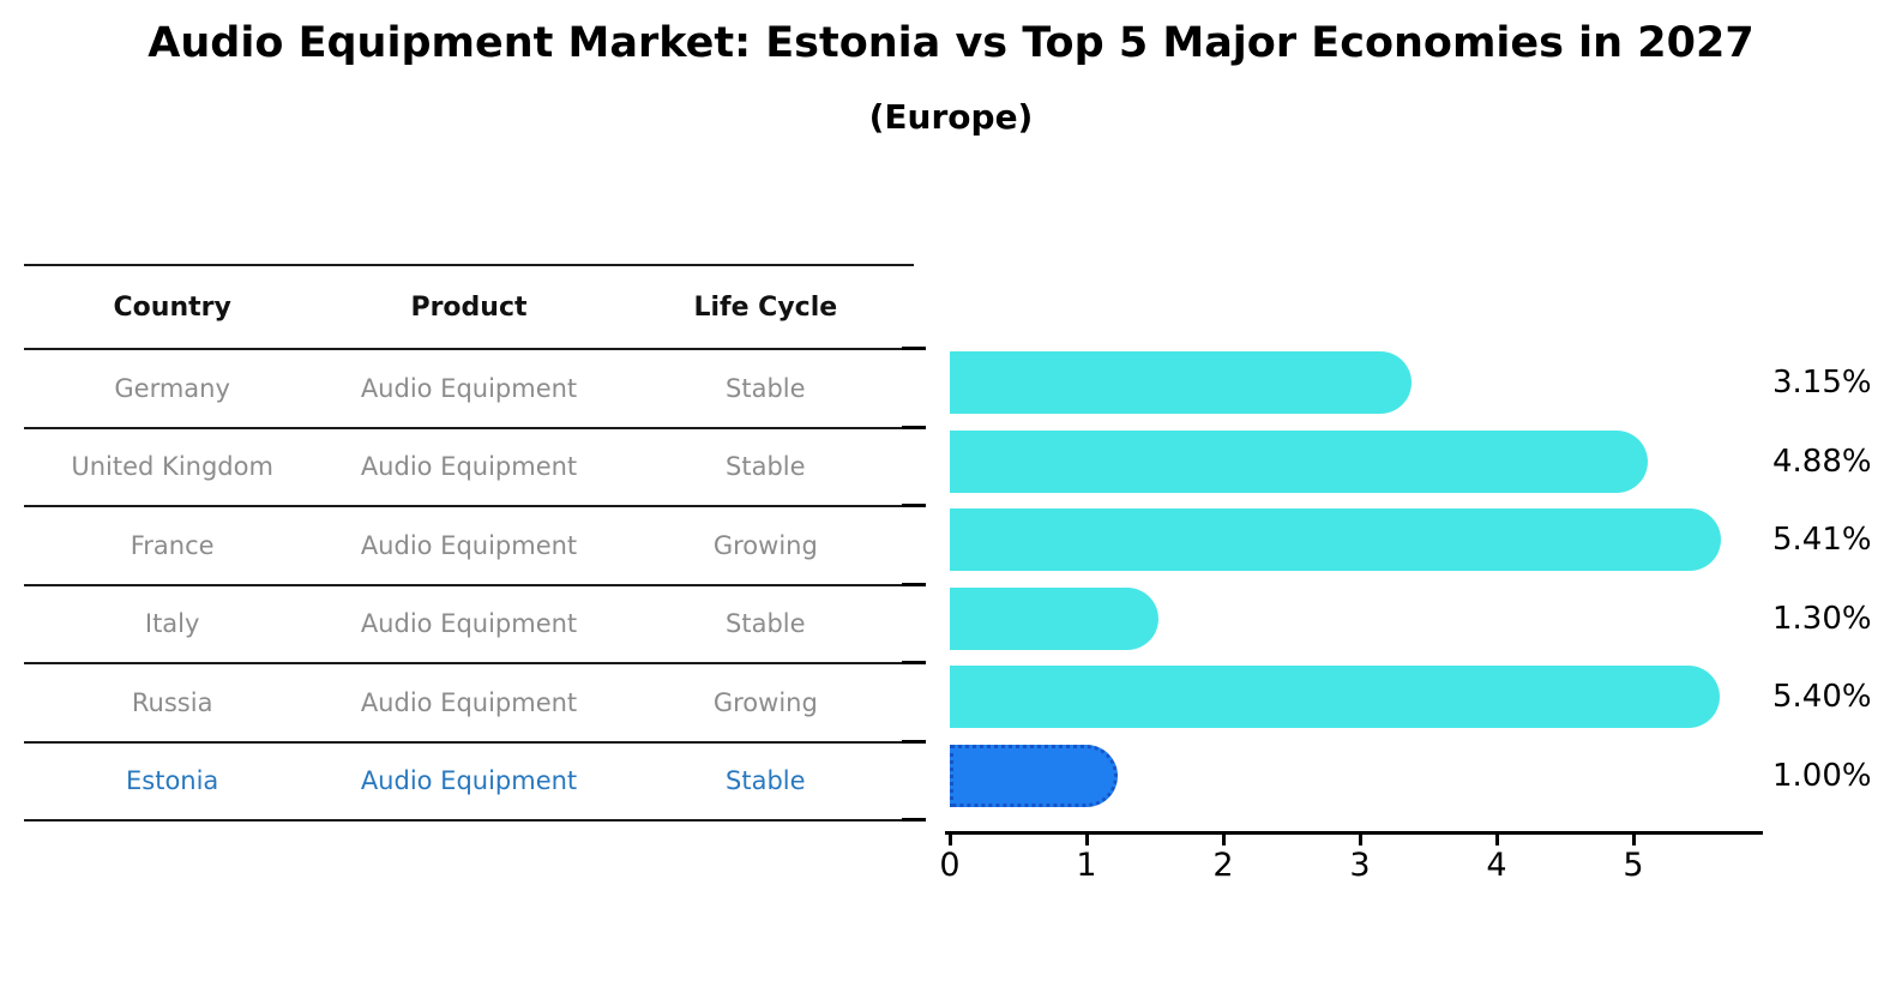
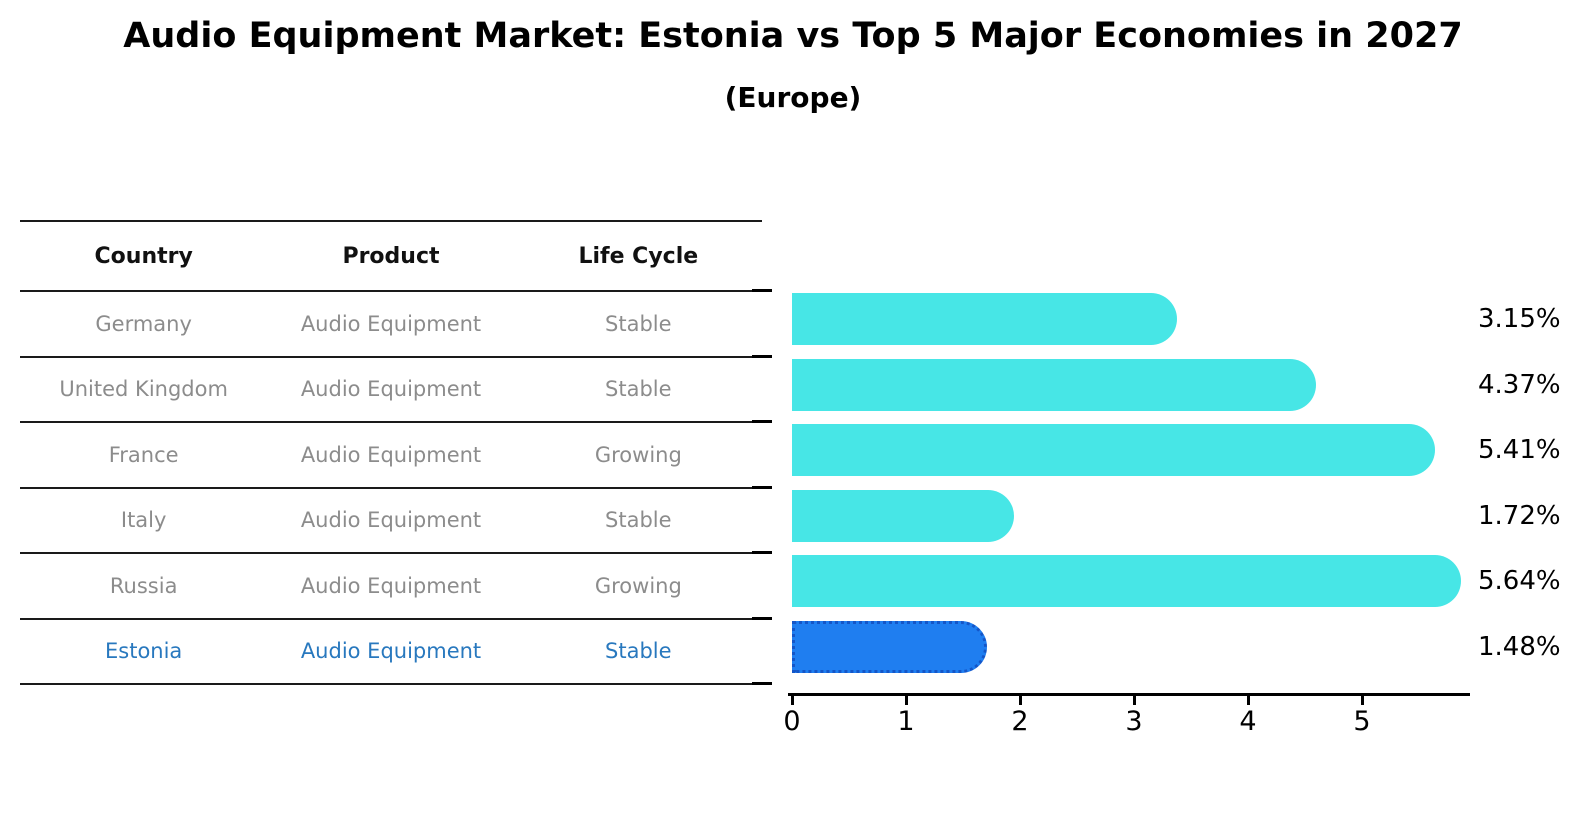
United Kingdom: 4.88% -> 4.37%
Italy: 1.30% -> 1.72%
Russia: 5.40% -> 5.64%
Estonia: 1.00% -> 1.48%
